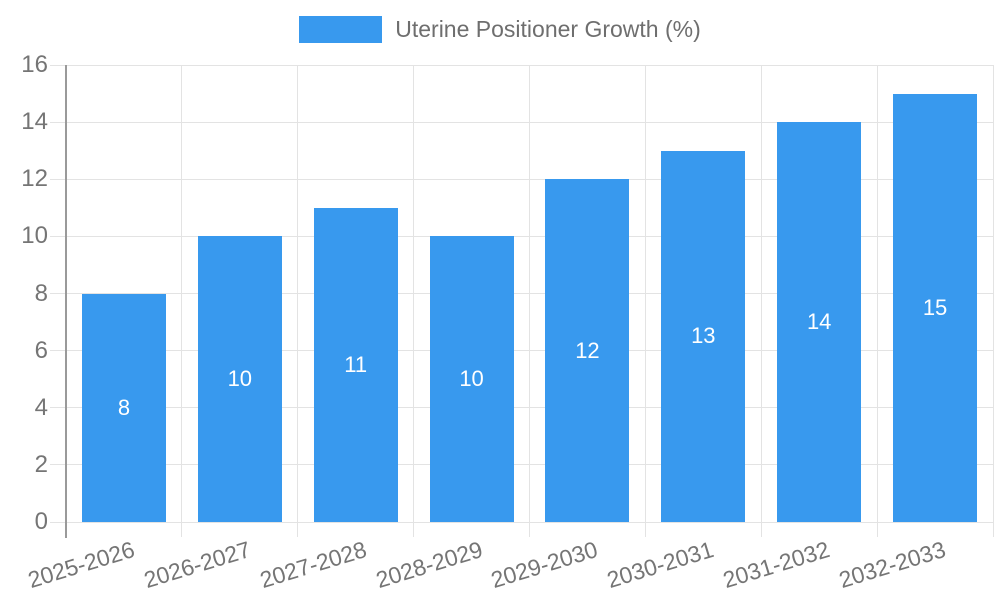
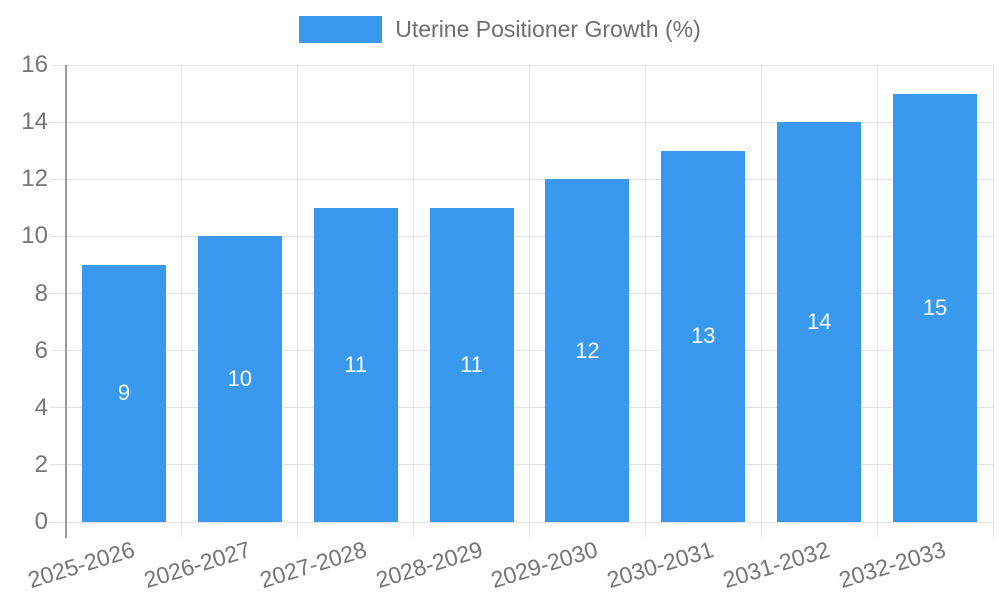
2025-2026: 8 -> 9
2028-2029: 10 -> 11
